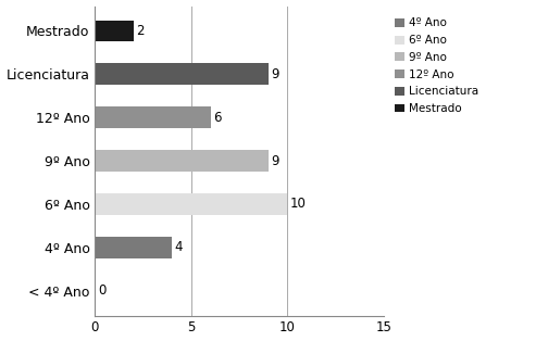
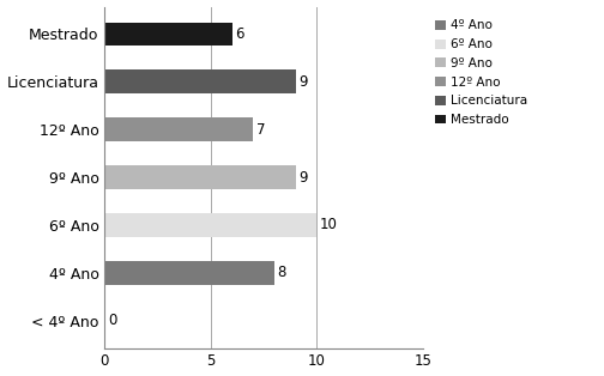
Mestrado: 2 -> 6
12º Ano: 6 -> 7
4º Ano: 4 -> 8
